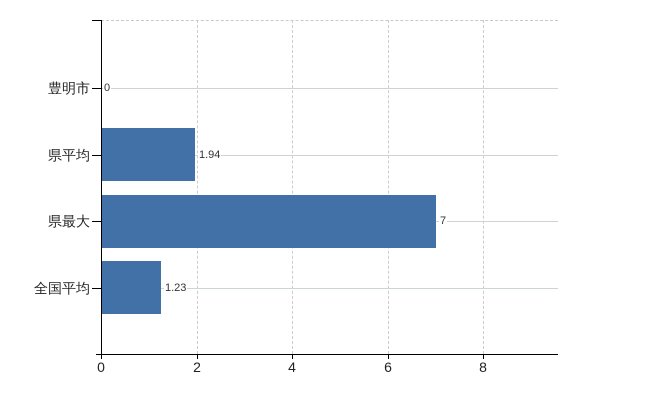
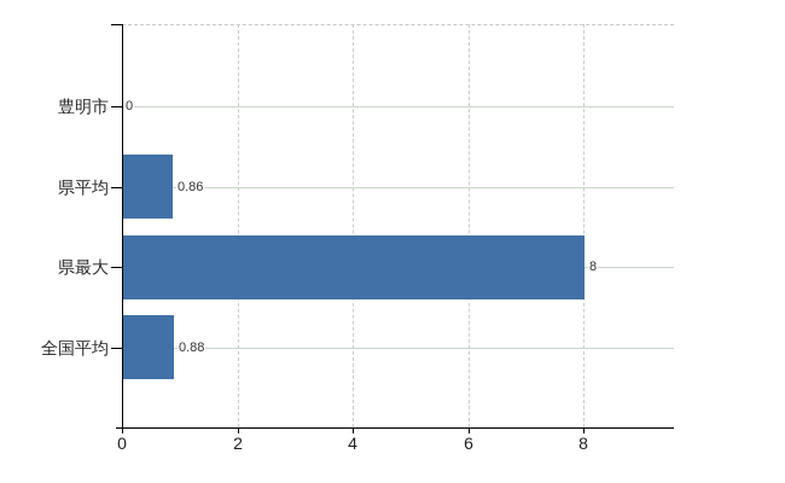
県平均: 1.94 -> 0.86
県最大: 7 -> 8
全国平均: 1.23 -> 0.88
